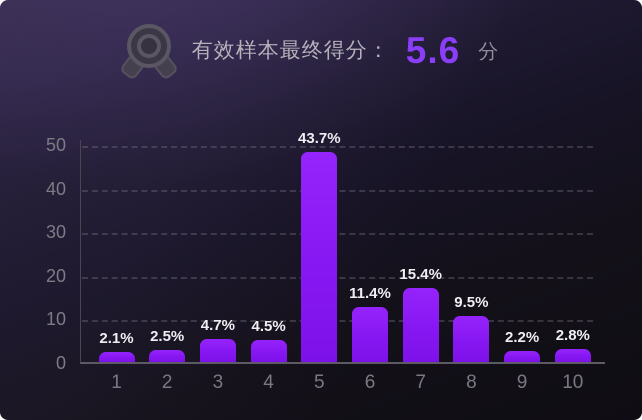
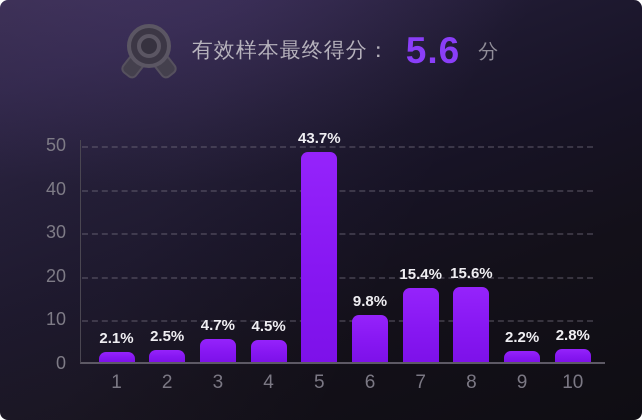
6: 11.4% -> 9.8%
8: 9.5% -> 15.6%
